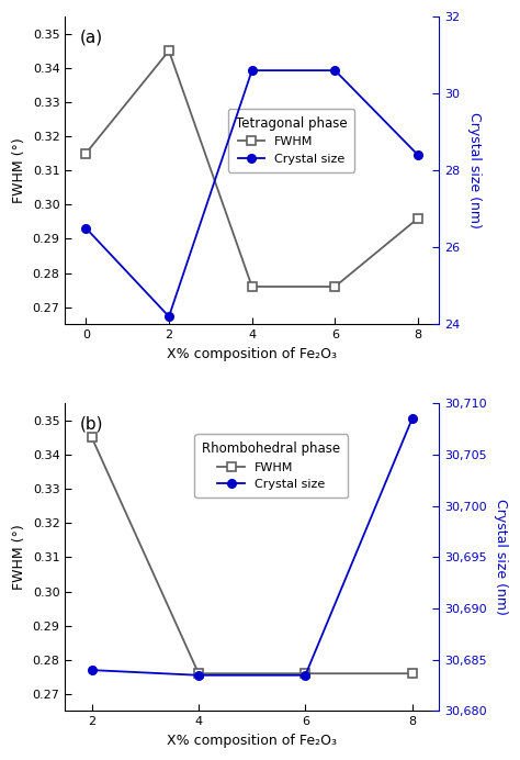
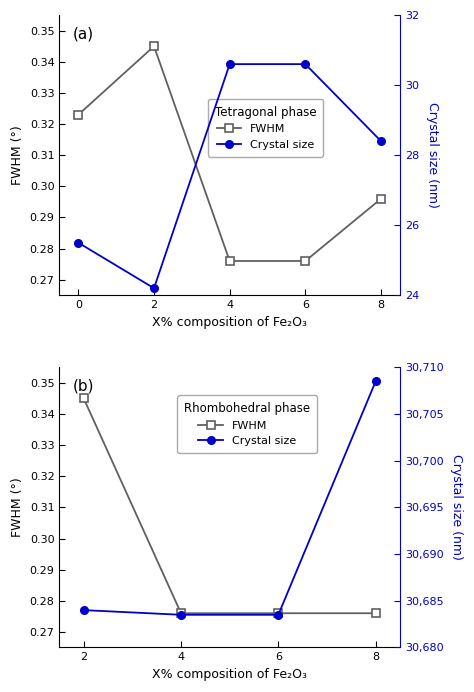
FWHM/0: 0.315 -> 0.323
Crystal size/0: 26.5 -> 25.5
